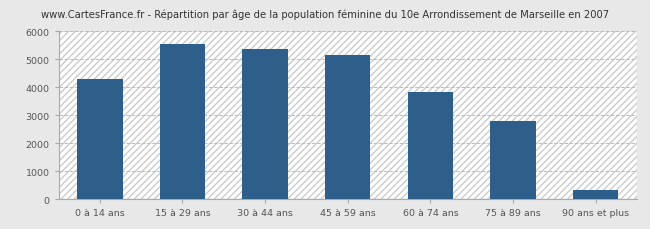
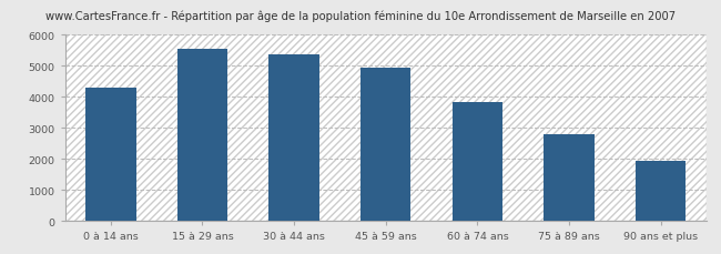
45 à 59 ans: 5150 -> 4950
90 ans et plus: 340 -> 1950
